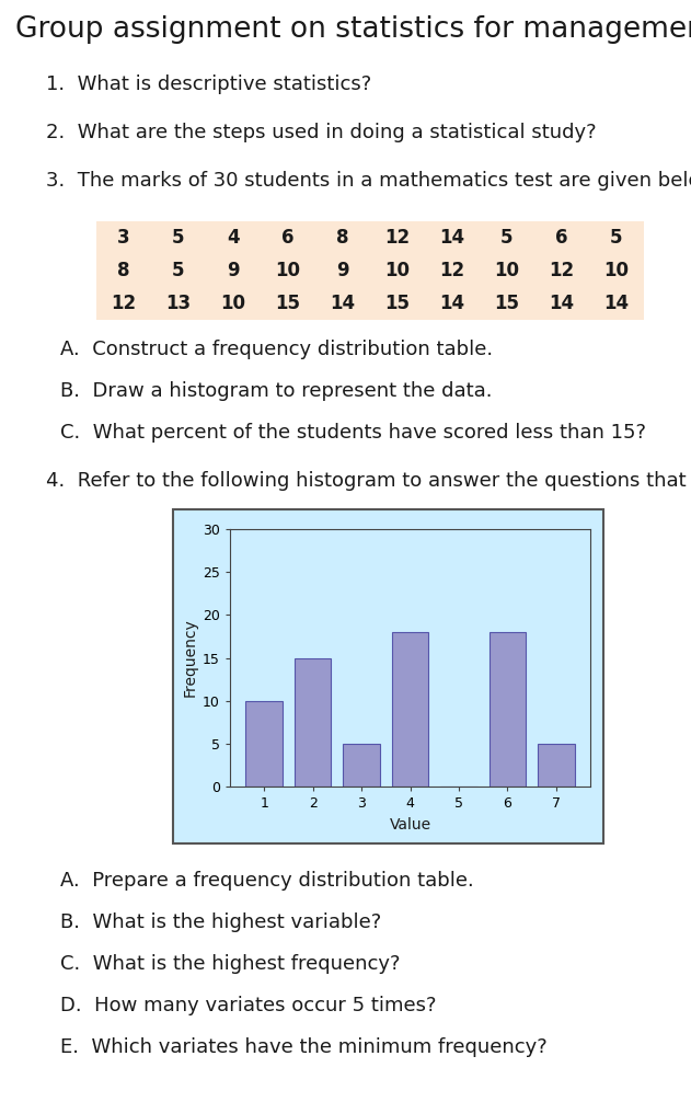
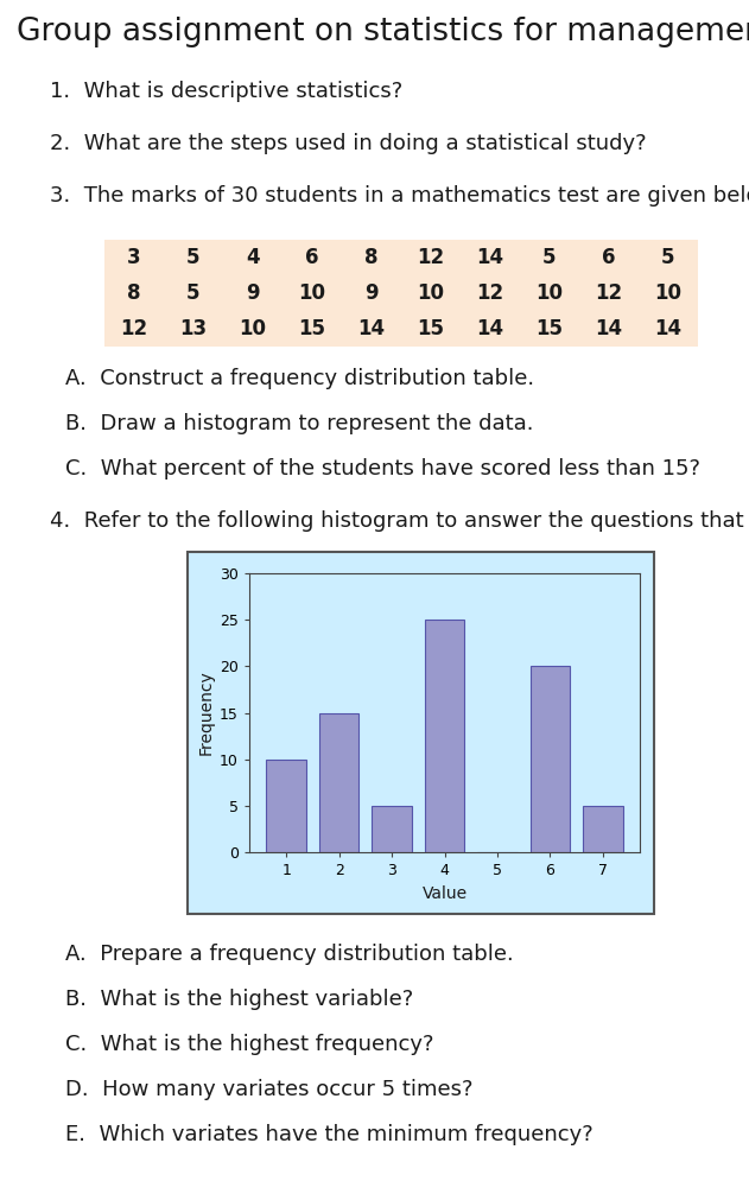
4: 18 -> 25
6: 18 -> 20
